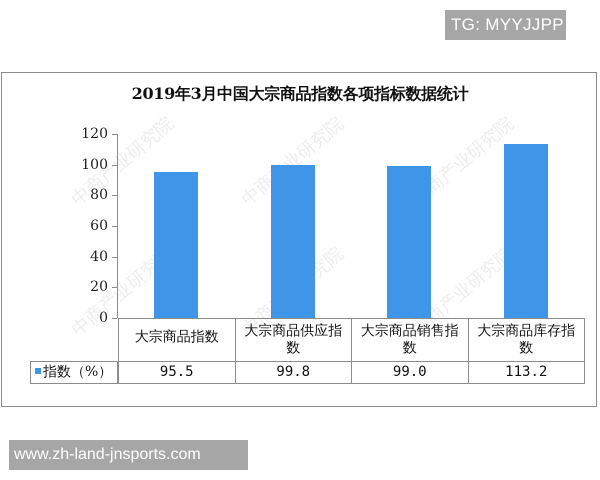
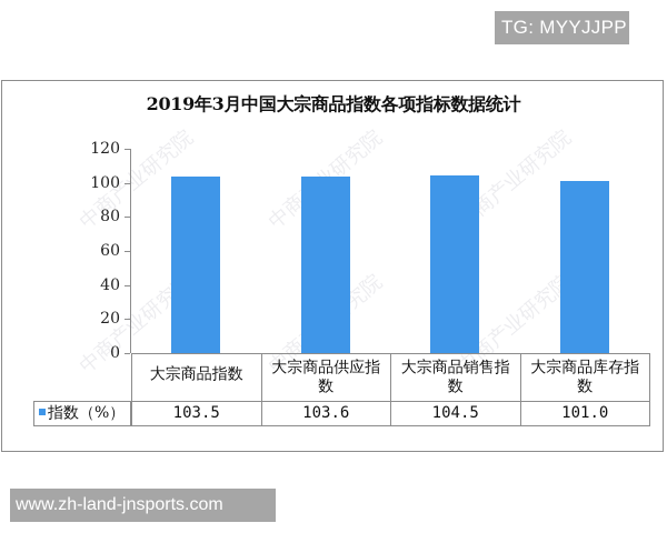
大宗商品指数: 95.5 -> 103.5
大宗商品供应指数: 99.8 -> 103.6
大宗商品销售指数: 99.0 -> 104.5
大宗商品库存指数: 113.2 -> 101.0
